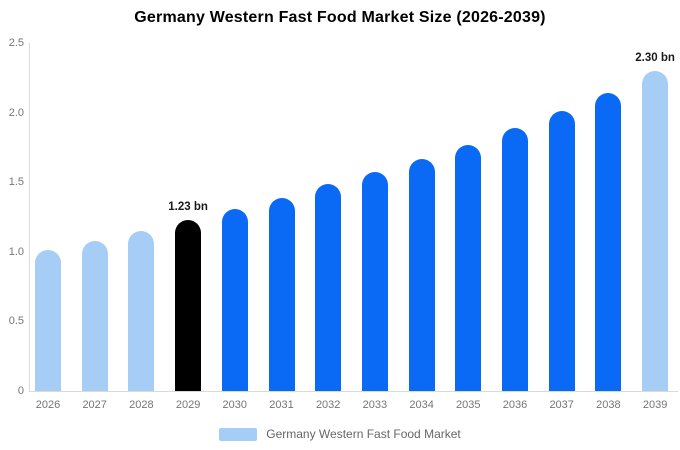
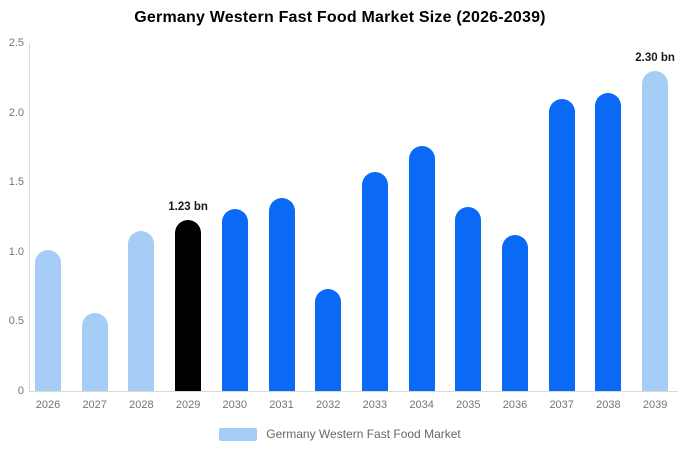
2027: 1.08 -> 0.56
2032: 1.49 -> 0.73
2034: 1.67 -> 1.76
2035: 1.77 -> 1.32
2036: 1.89 -> 1.12
2037: 2.01 -> 2.10
